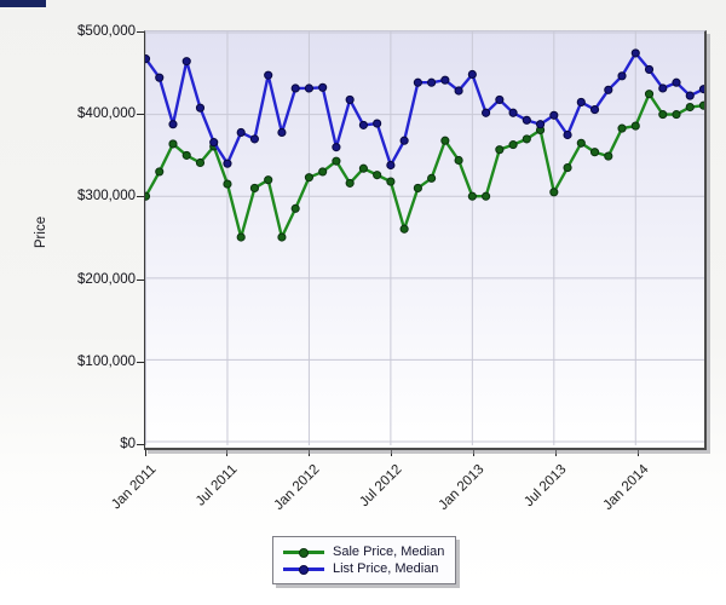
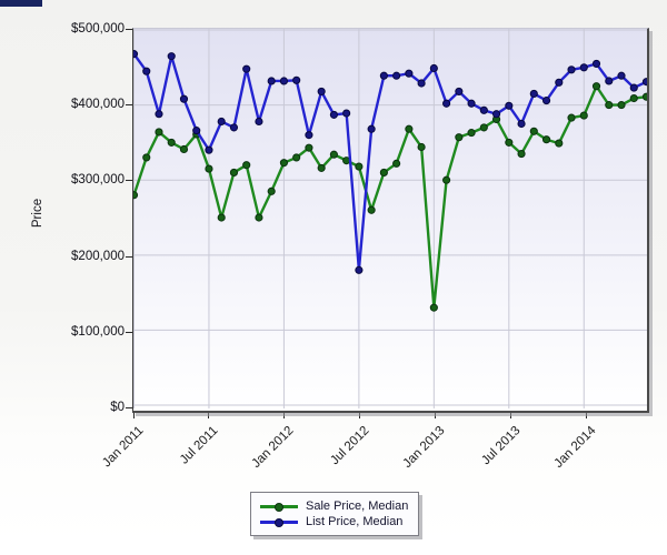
Sale Price, Median/Jan 2011: $300000 -> $280000
List Price, Median/Jul 2012: $340000 -> $180000
Sale Price, Median/Jan 2013: $300000 -> $130000
Sale Price, Median/Jul 2013: $300000 -> $350000
List Price, Median/Jan 2014: $480000 -> $450000
